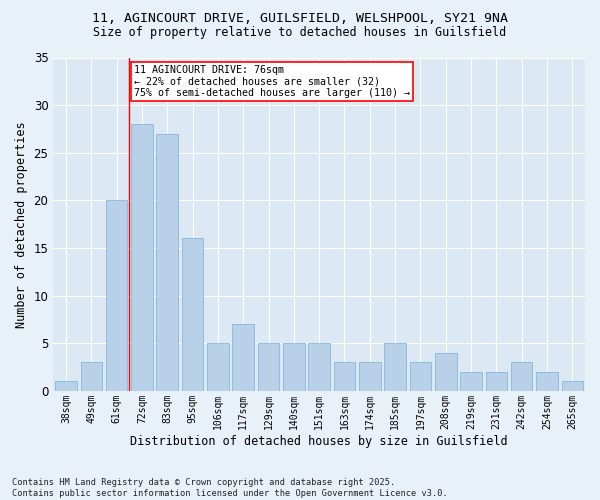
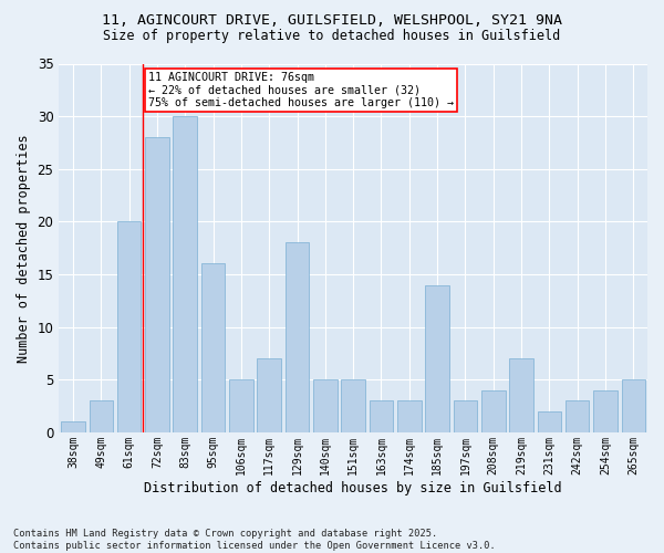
83sqm: 27 -> 30
129sqm: 5 -> 18
185sqm: 5 -> 14
219sqm: 2 -> 7
254sqm: 2 -> 4
265sqm: 1 -> 5
